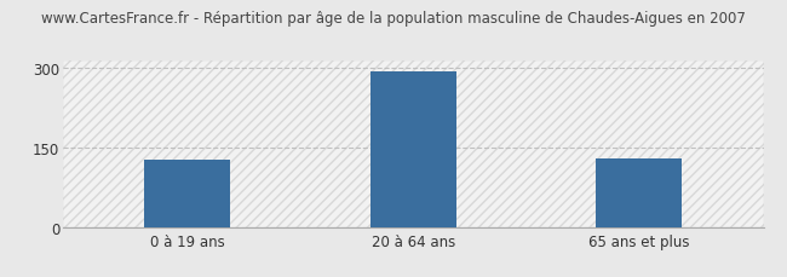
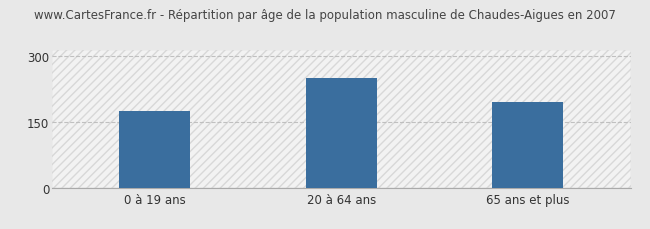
0 à 19 ans: 127 -> 175
20 à 64 ans: 293 -> 250
65 ans et plus: 130 -> 195
